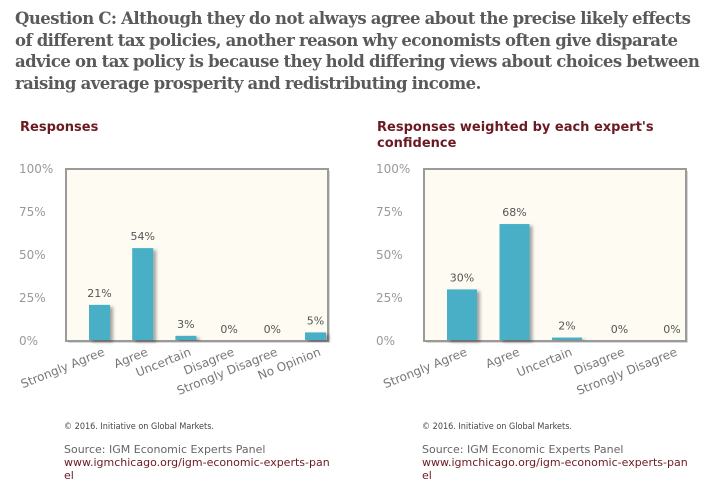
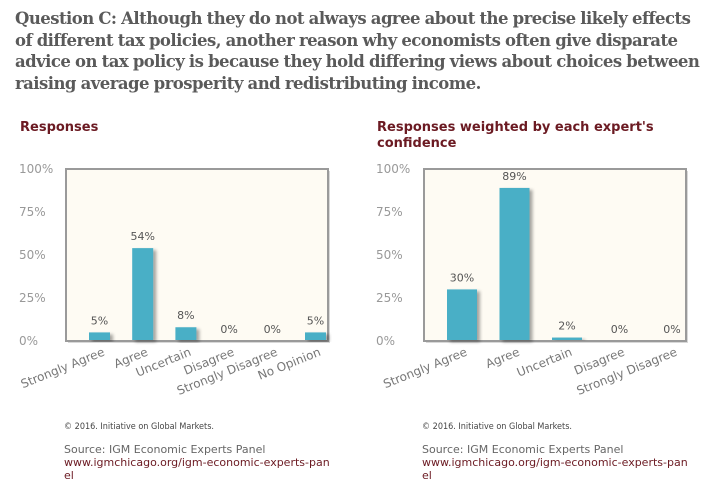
Responses/Strongly Agree: 21% -> 5%
Responses/Uncertain: 3% -> 8%
Responses weighted by each expert's confidence/Agree: 68% -> 89%
